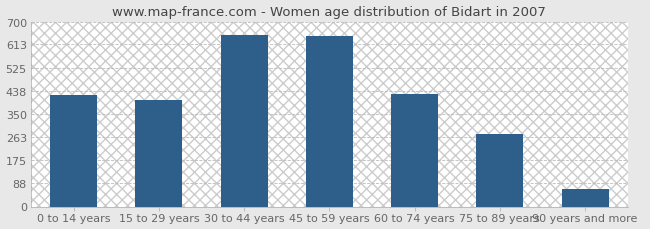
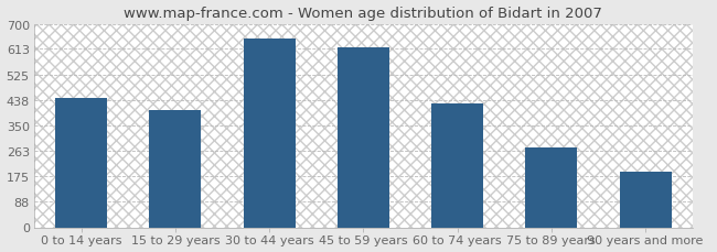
0 to 14 years: 422 -> 445
45 to 59 years: 647 -> 620
90 years and more: 65 -> 190
